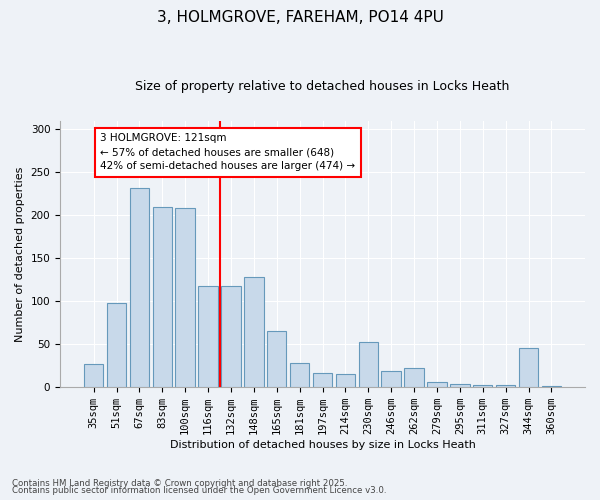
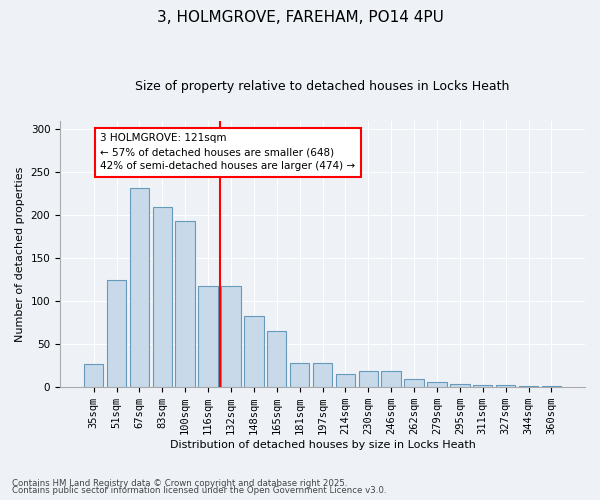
51sqm: 98 -> 125
100sqm: 208 -> 193
148sqm: 128 -> 83
197sqm: 16 -> 28
230sqm: 52 -> 19
262sqm: 22 -> 10
344sqm: 46 -> 1
